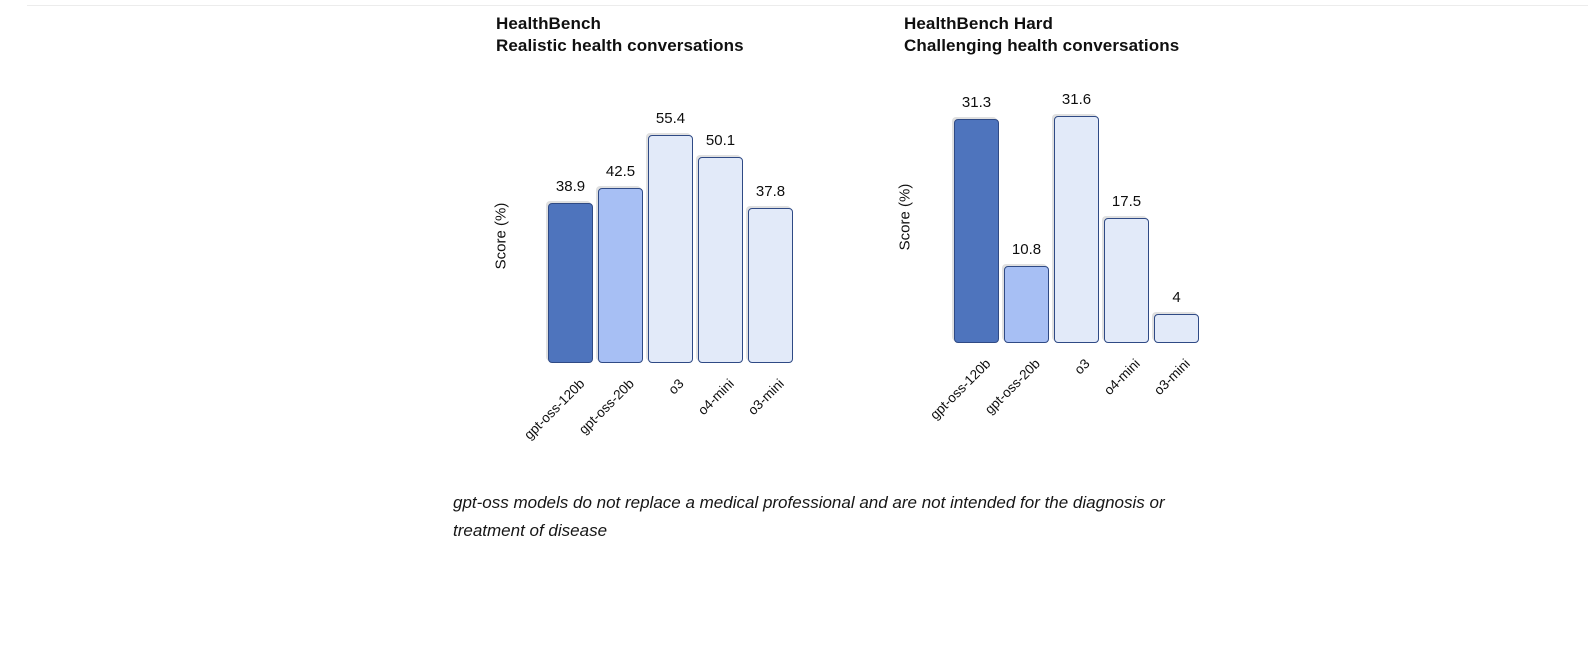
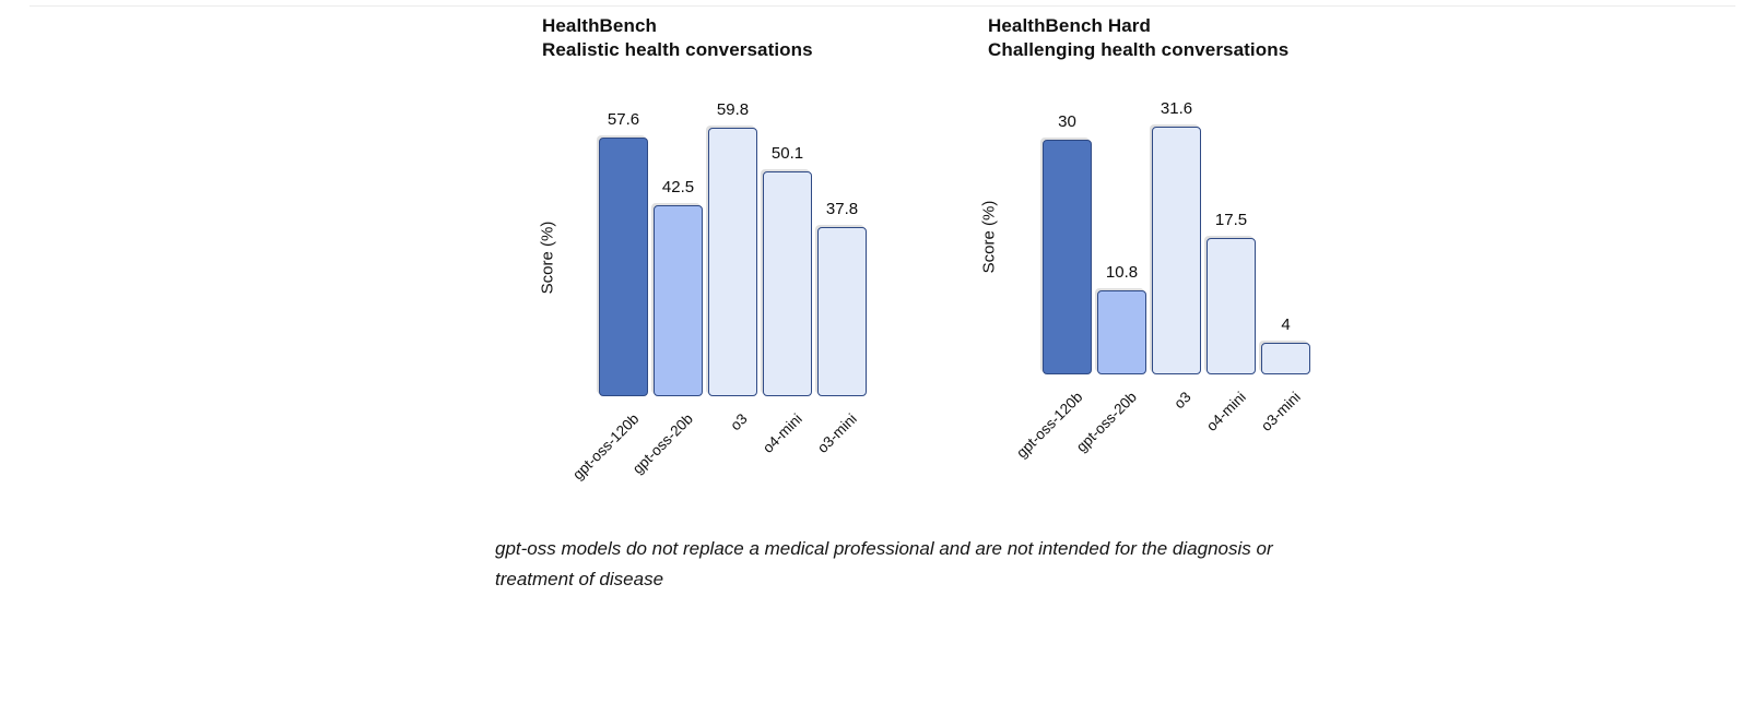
HealthBench/gpt-oss-120b: 38.9 -> 57.6
HealthBench/o3: 55.4 -> 59.8
HealthBench Hard/gpt-oss-120b: 31.3 -> 30
